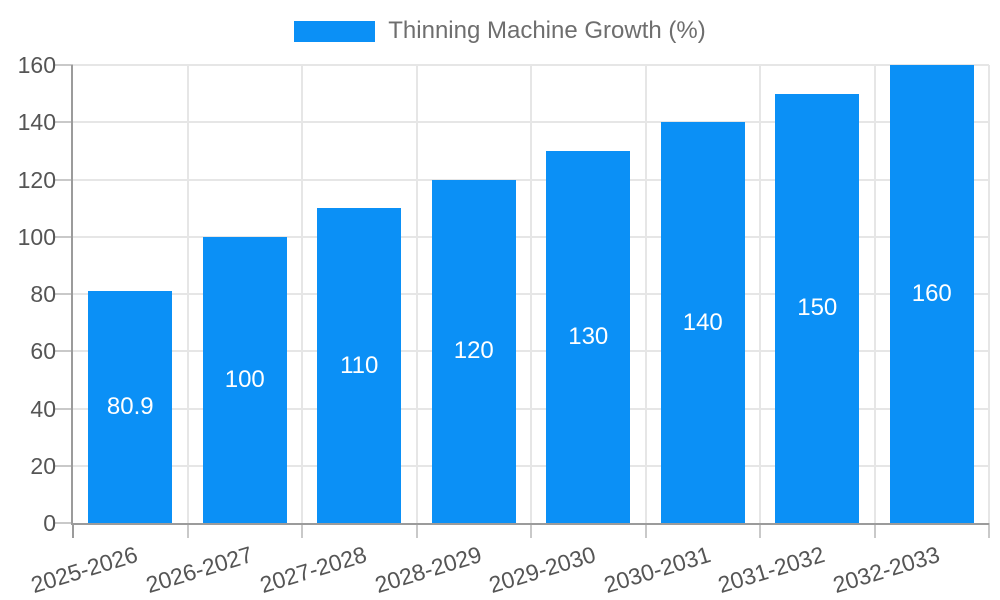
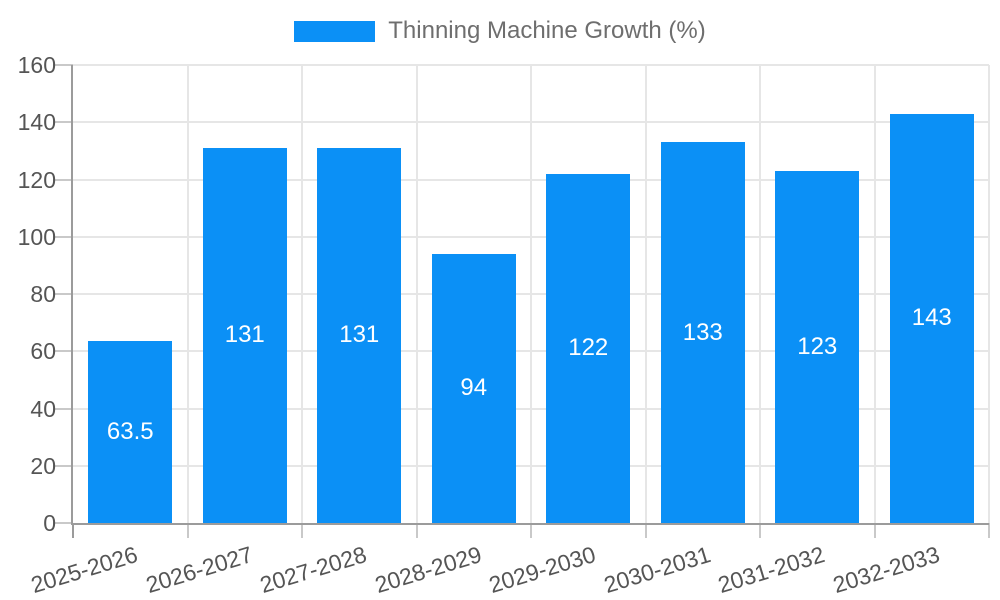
2025-2026: 80.9 -> 63.5
2026-2027: 100 -> 131
2027-2028: 110 -> 131
2028-2029: 120 -> 94
2029-2030: 130 -> 122
2030-2031: 140 -> 133
2031-2032: 150 -> 123
2032-2033: 160 -> 143
